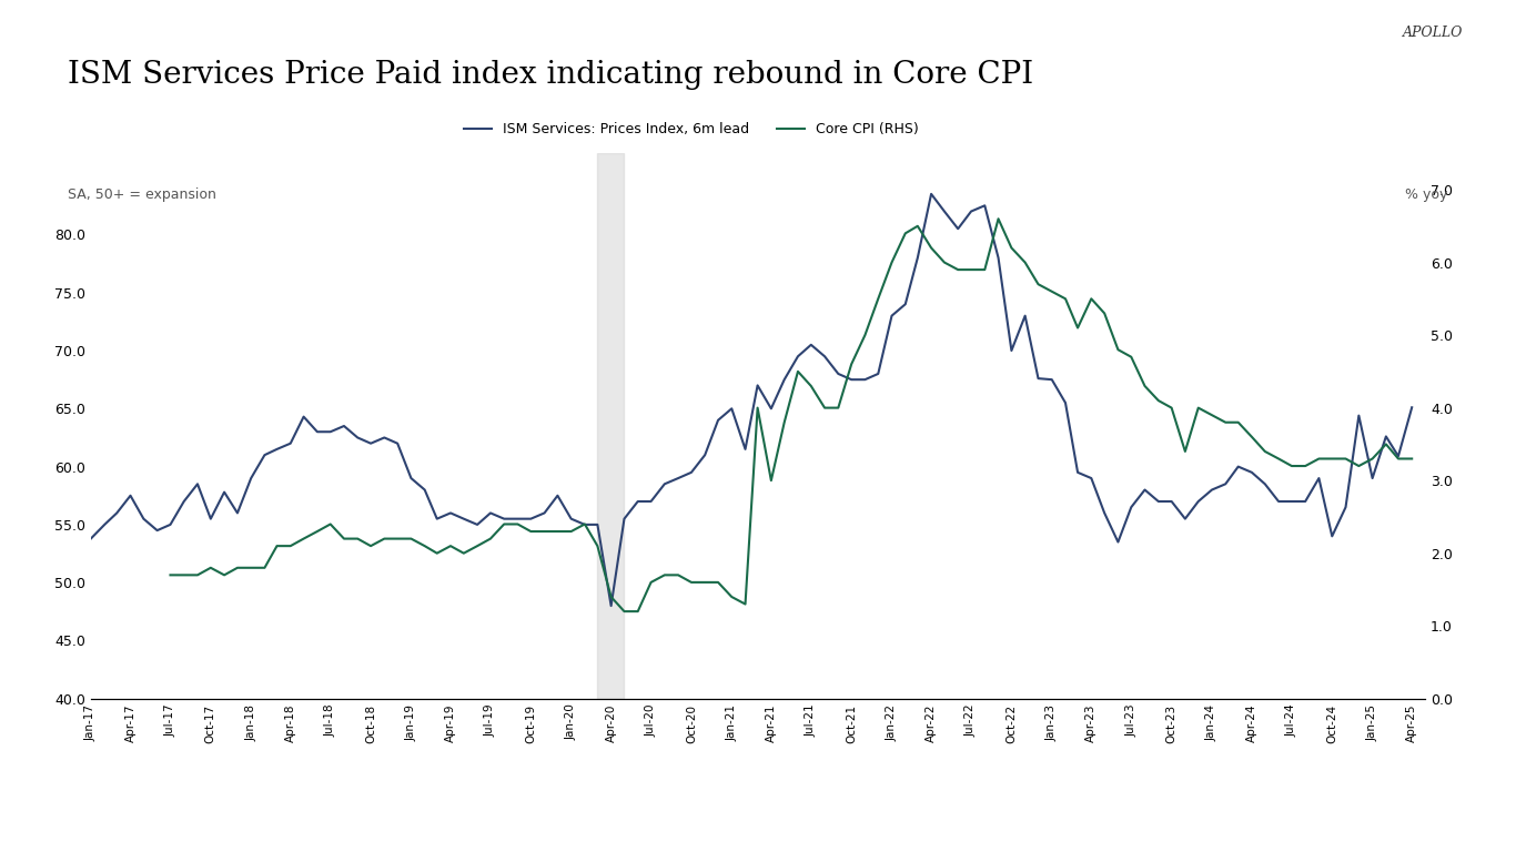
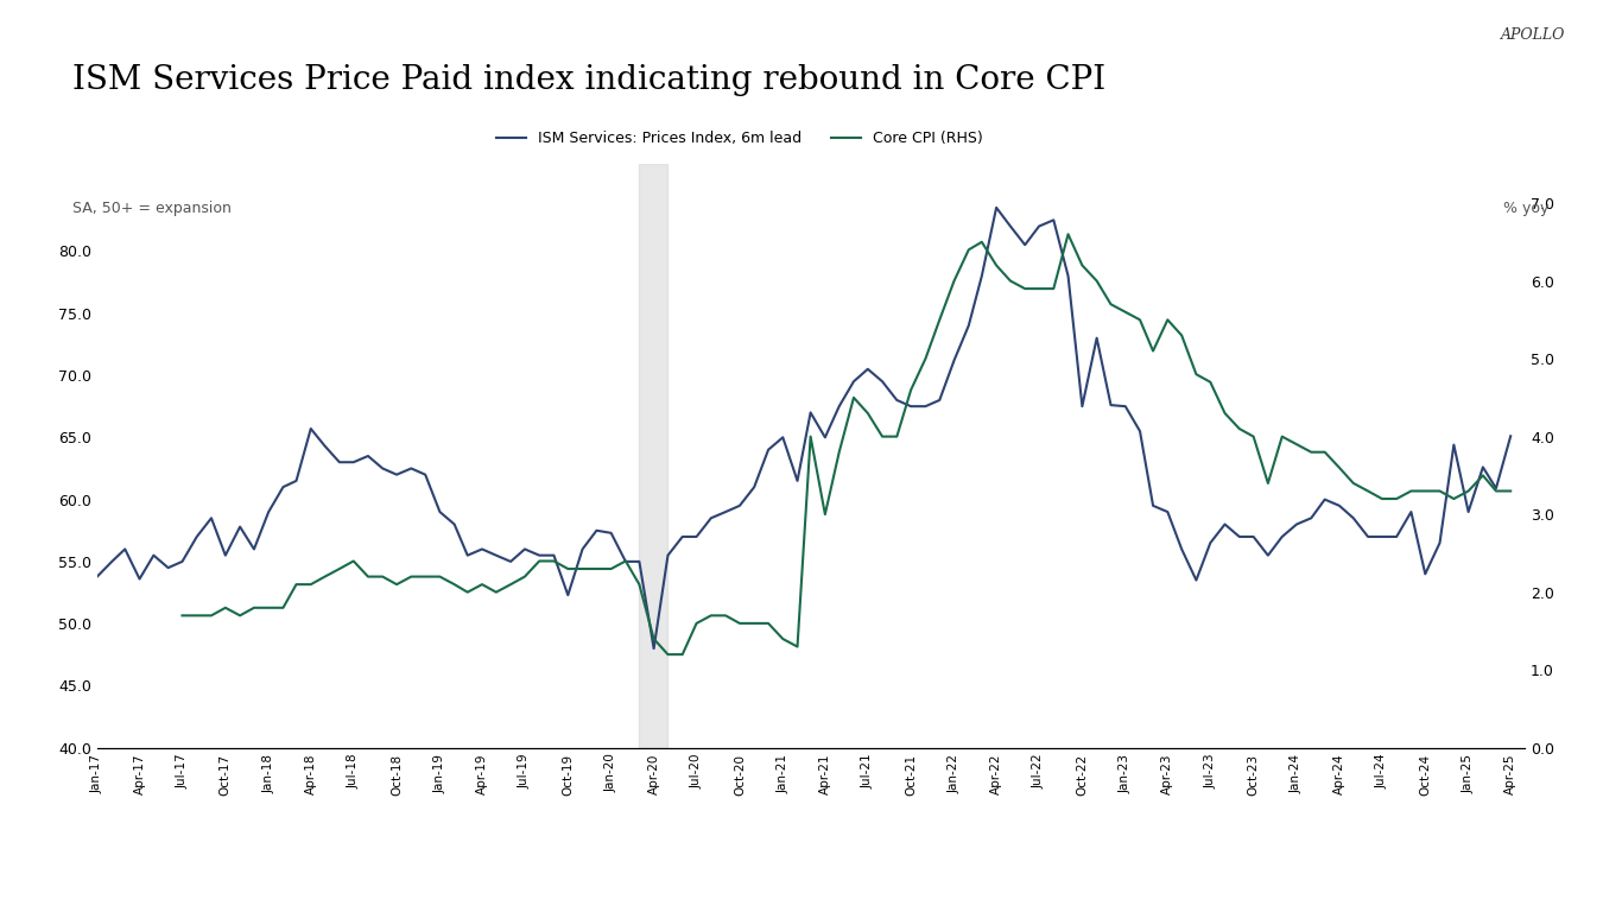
ISM Services: Prices Index, 6m lead/Apr-17: 57.5 -> 53.6
ISM Services: Prices Index, 6m lead/Apr-18: 62.0 -> 65.7
ISM Services: Prices Index, 6m lead/Oct-19: 55.5 -> 52.3
ISM Services: Prices Index, 6m lead/Jan-20: 55.5 -> 57.3
ISM Services: Prices Index, 6m lead/Jan-22: 73.0 -> 71.2
ISM Services: Prices Index, 6m lead/Oct-22: 70.0 -> 67.5
